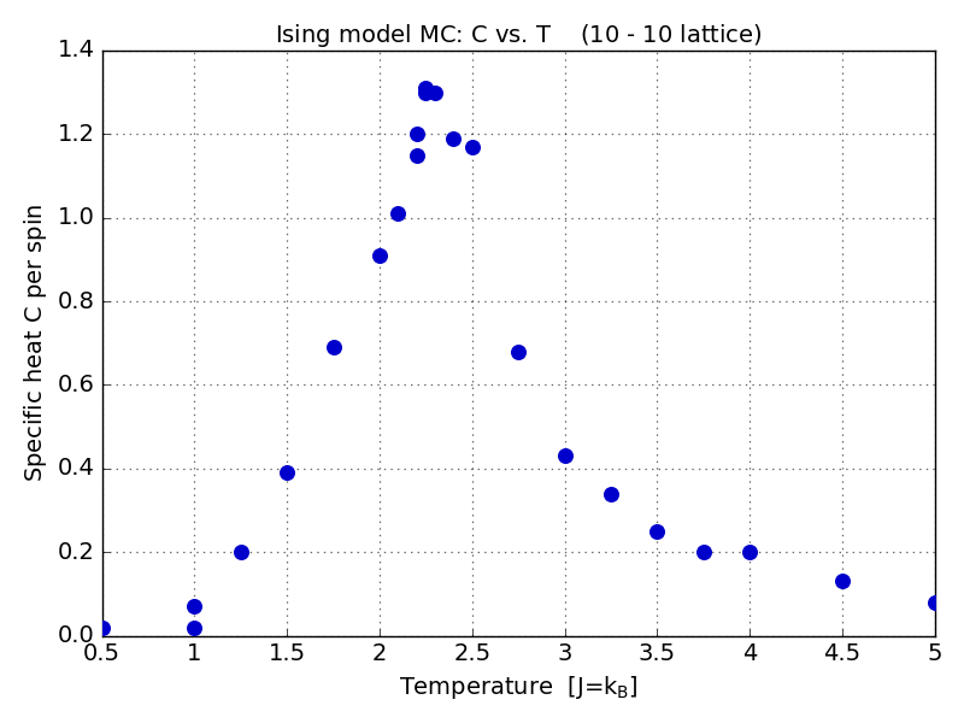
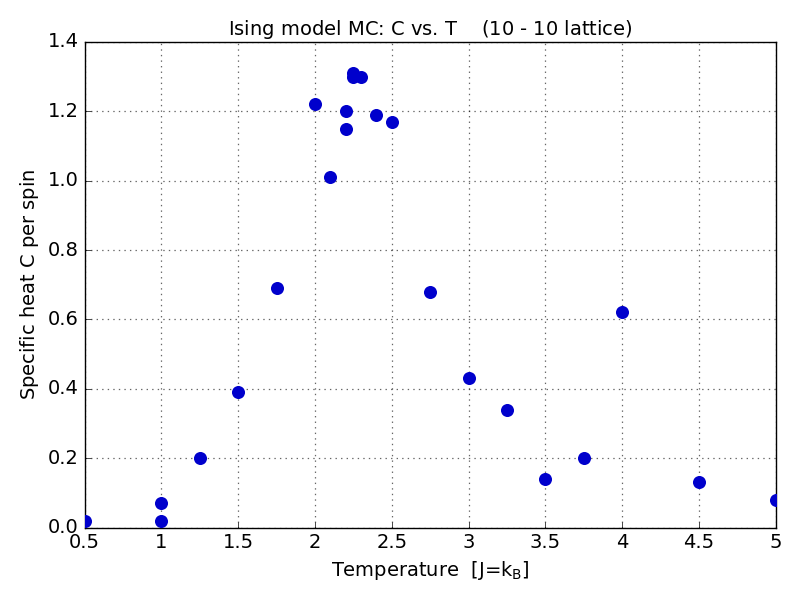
2: 0.91 -> 1.22
3.5: 0.25 -> 0.14
4: 0.20 -> 0.62
